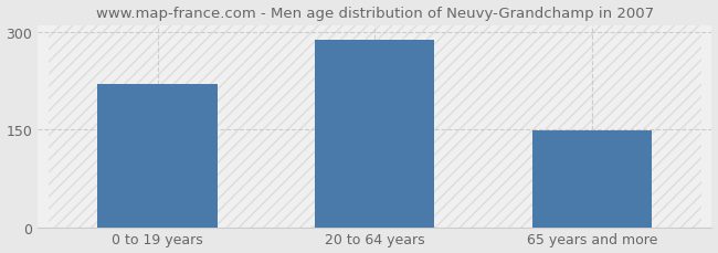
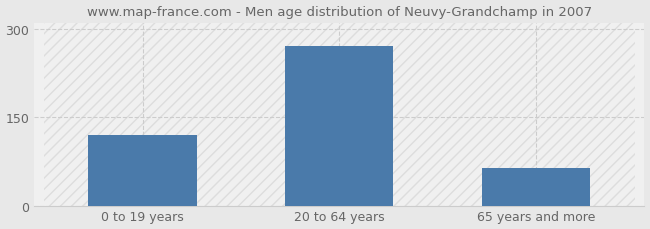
0 to 19 years: 220 -> 120
20 to 64 years: 288 -> 270
65 years and more: 148 -> 63
